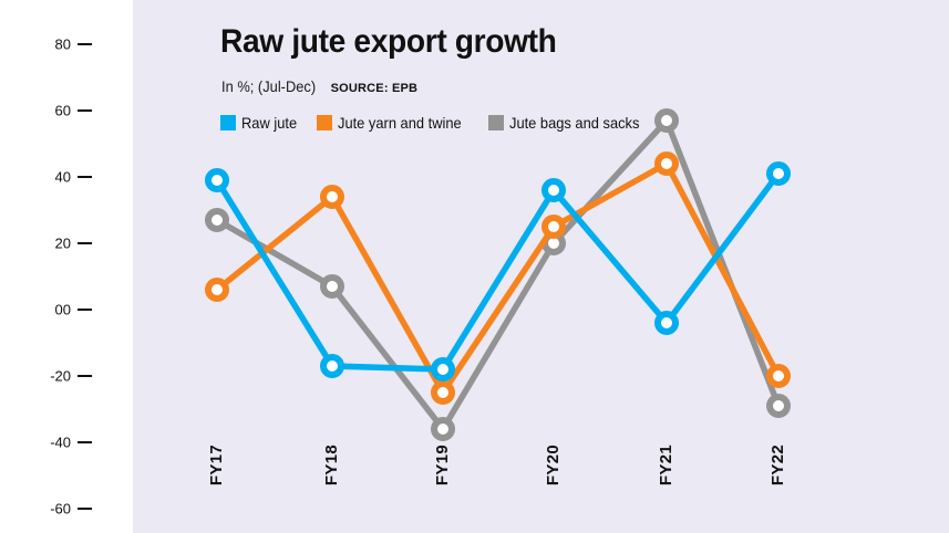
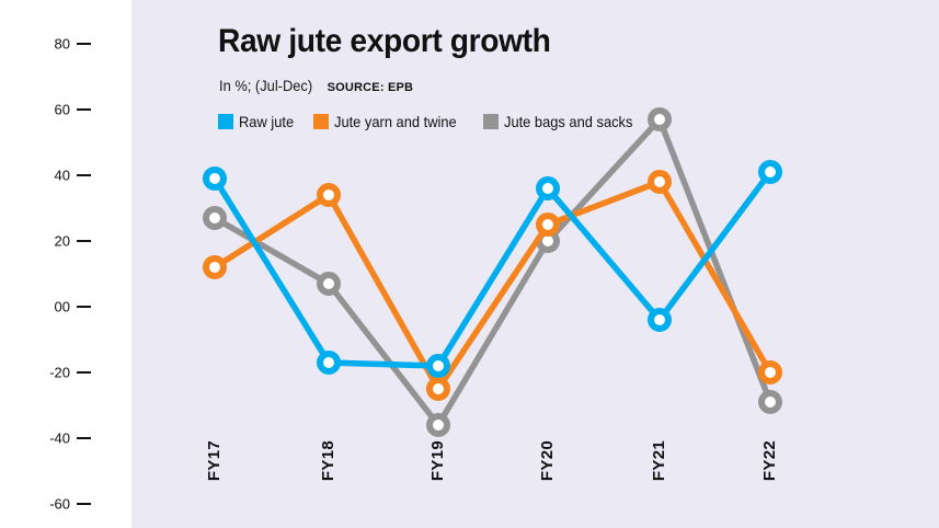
Jute yarn and twine/FY17: 6 -> 12
Jute yarn and twine/FY21: 44 -> 38
